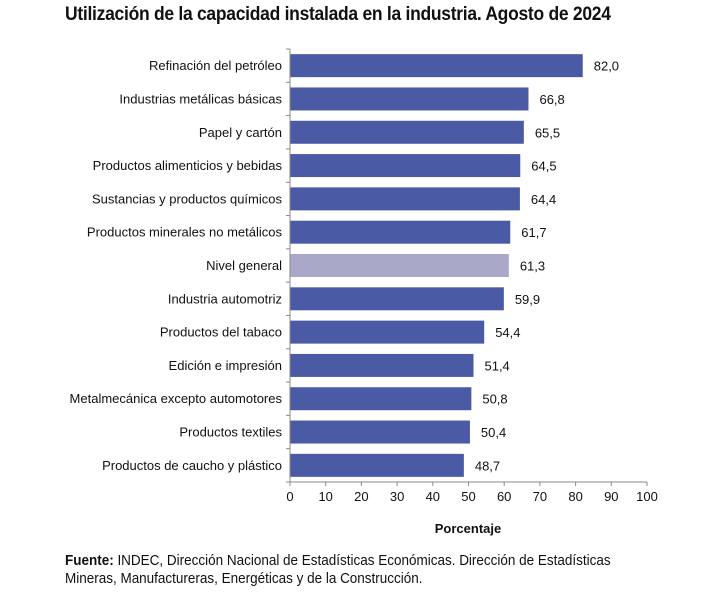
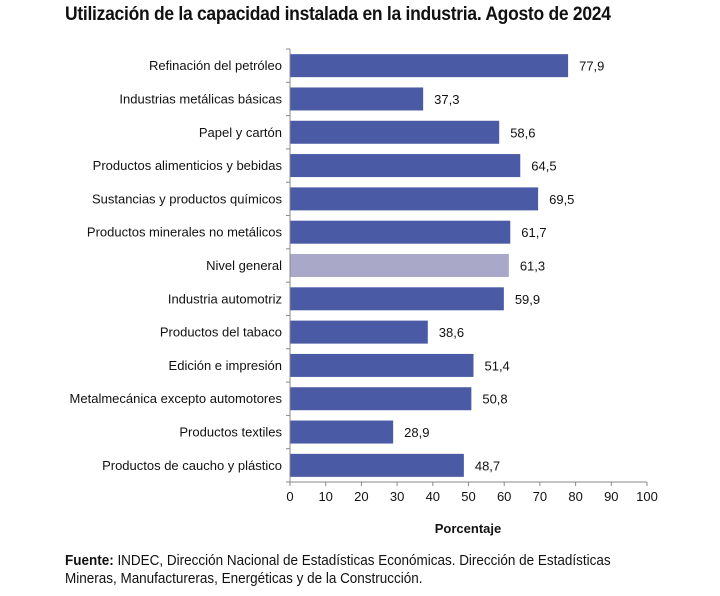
Refinación del petróleo: 82,0 -> 77,9
Industrias metálicas básicas: 66,8 -> 37,3
Papel y cartón: 65,5 -> 58,6
Sustancias y productos químicos: 64,4 -> 69,5
Productos del tabaco: 54,4 -> 38,6
Productos textiles: 50,4 -> 28,9
